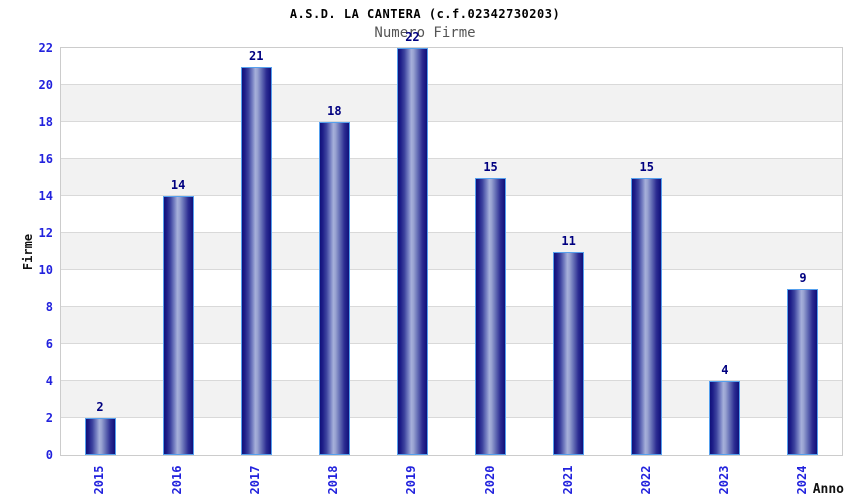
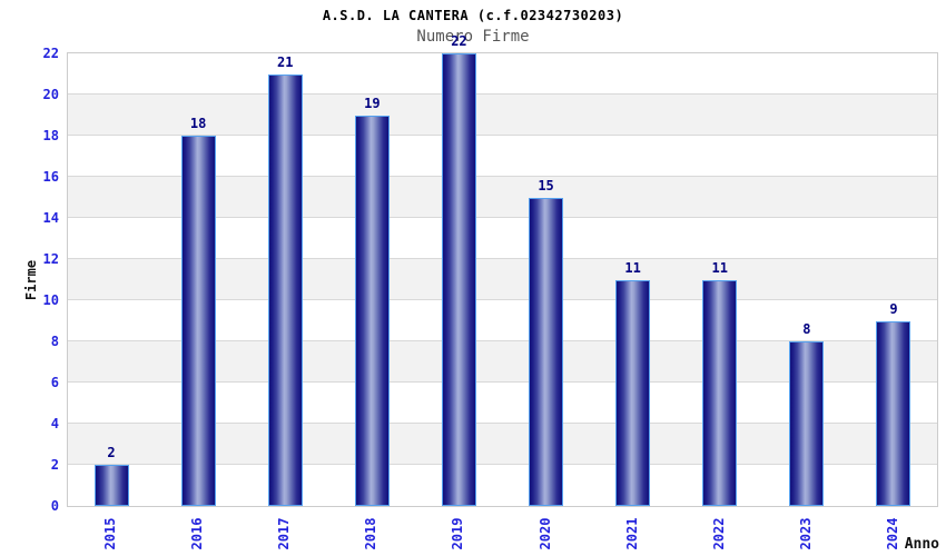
2016: 14 -> 18
2018: 18 -> 19
2022: 15 -> 11
2023: 4 -> 8
